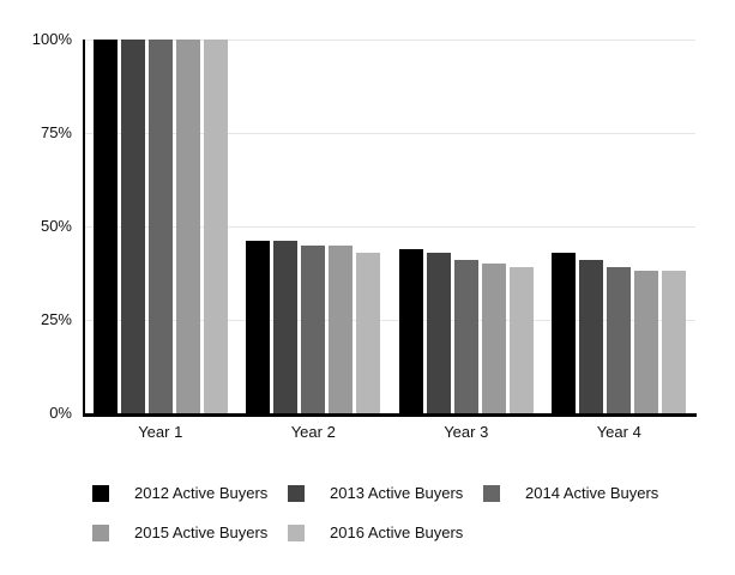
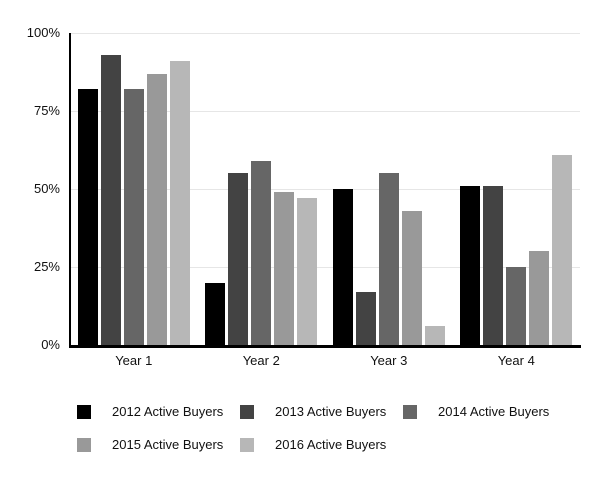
2012 Active Buyers/Year 1: 100% -> 82%
2013 Active Buyers/Year 1: 100% -> 93%
2014 Active Buyers/Year 1: 100% -> 82%
2015 Active Buyers/Year 1: 100% -> 87%
2016 Active Buyers/Year 1: 100% -> 91%
2012 Active Buyers/Year 2: 46% -> 20%
2013 Active Buyers/Year 2: 46% -> 55%
2014 Active Buyers/Year 2: 45% -> 59%
2015 Active Buyers/Year 2: 45% -> 49%
2016 Active Buyers/Year 2: 43% -> 47%
2012 Active Buyers/Year 3: 44% -> 50%
2013 Active Buyers/Year 3: 43% -> 17%
2014 Active Buyers/Year 3: 41% -> 55%
2015 Active Buyers/Year 3: 40% -> 43%
2016 Active Buyers/Year 3: 39% -> 6%
2012 Active Buyers/Year 4: 43% -> 51%
2013 Active Buyers/Year 4: 41% -> 51%
2014 Active Buyers/Year 4: 39% -> 25%
2015 Active Buyers/Year 4: 38% -> 30%
2016 Active Buyers/Year 4: 38% -> 61%
